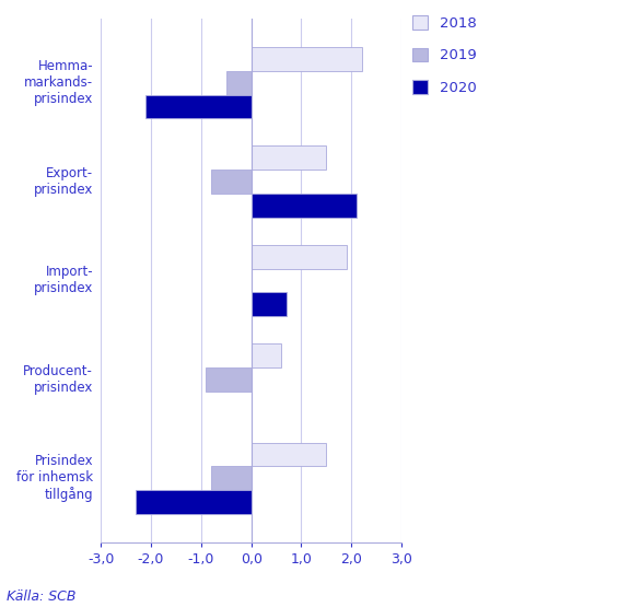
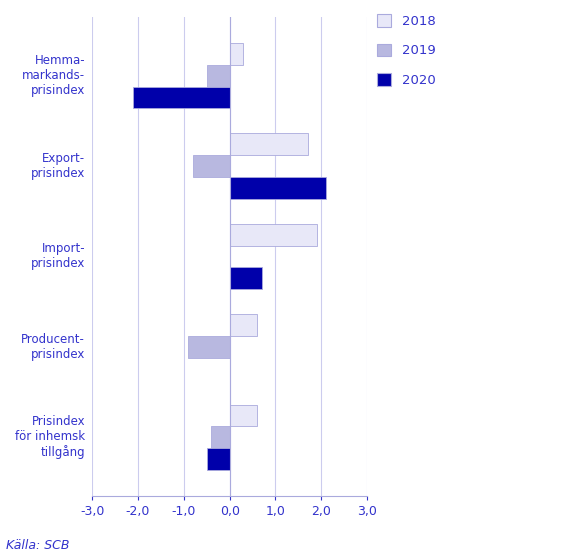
2018/Hemma- markands- prisindex: 2,2 -> 0,3
2018/Export- prisindex: 1,5 -> 1,7
2018/Prisindex för inhemsk tillgång: 1,5 -> 0,6
2019/Prisindex för inhemsk tillgång: -0,8 -> -0,4
2020/Prisindex för inhemsk tillgång: -2,3 -> -0,5
